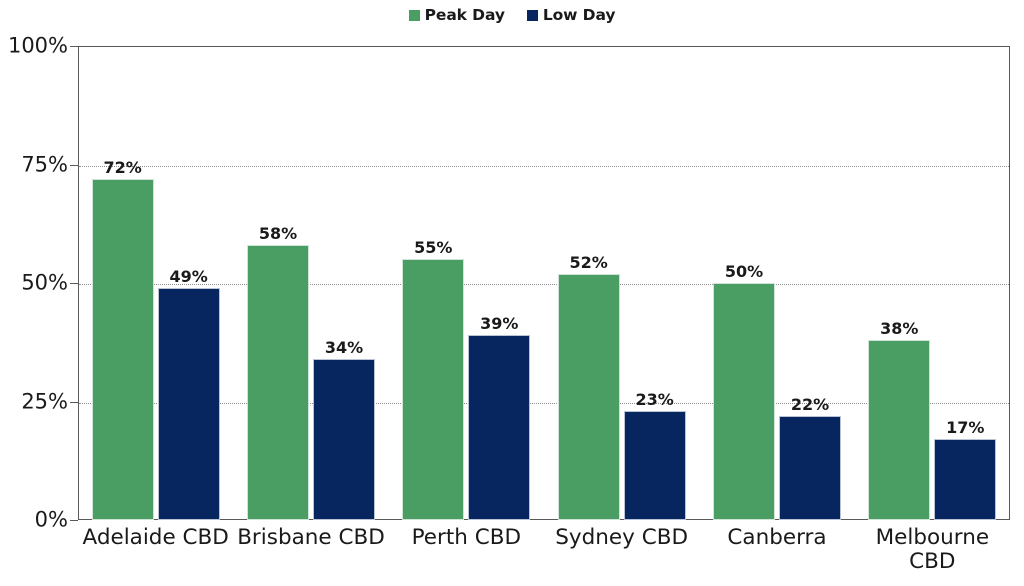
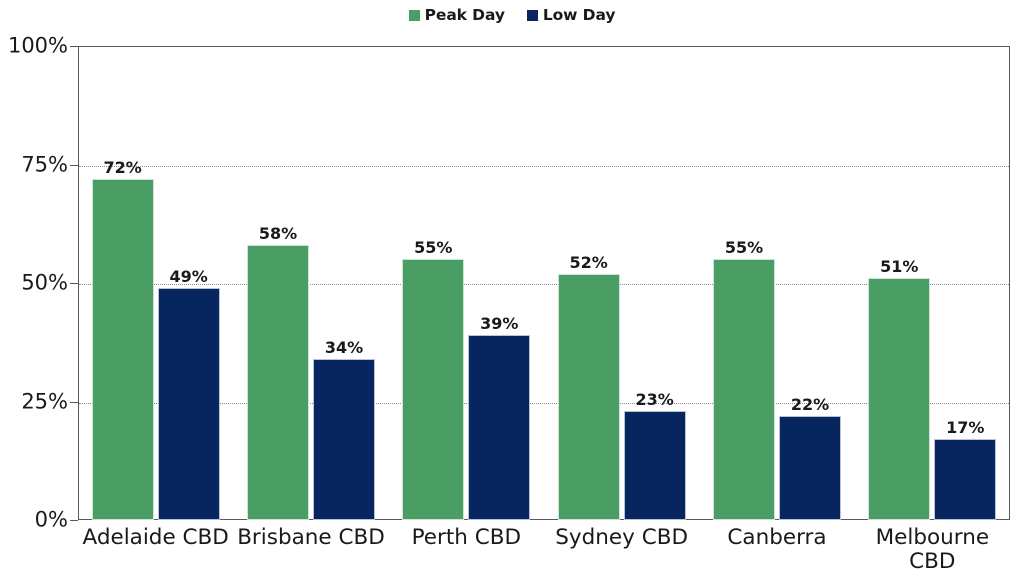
Peak Day/Canberra: 50% -> 55%
Peak Day/Melbourne CBD: 38% -> 51%
